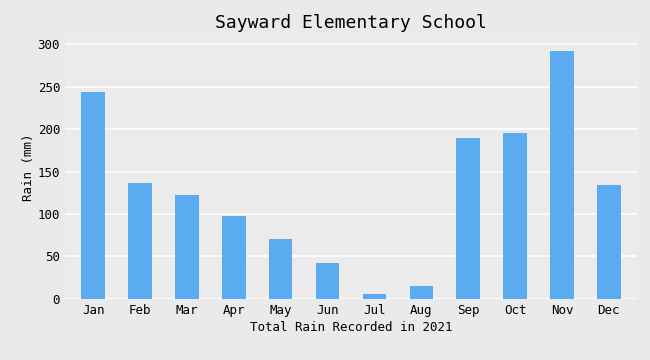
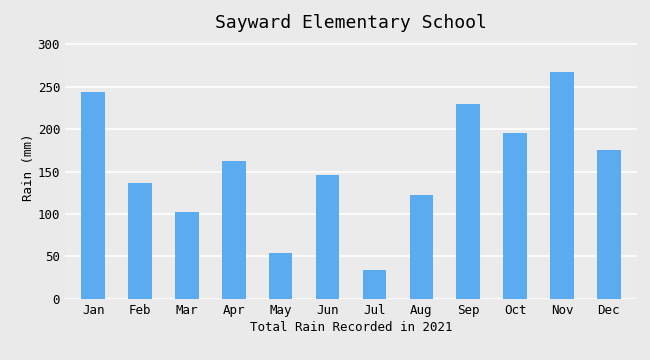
Mar: 123 -> 102
Apr: 98 -> 162
May: 70 -> 54
Jun: 42 -> 146
Jul: 6 -> 34
Aug: 15 -> 122
Sep: 190 -> 230
Nov: 292 -> 268
Dec: 134 -> 176
